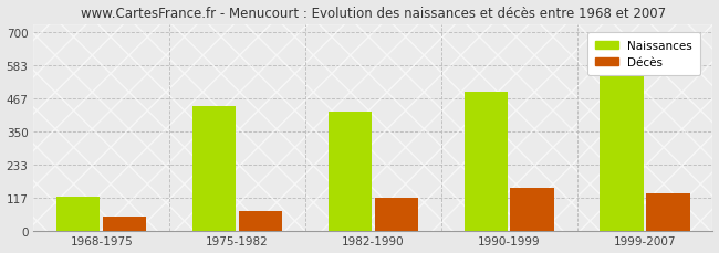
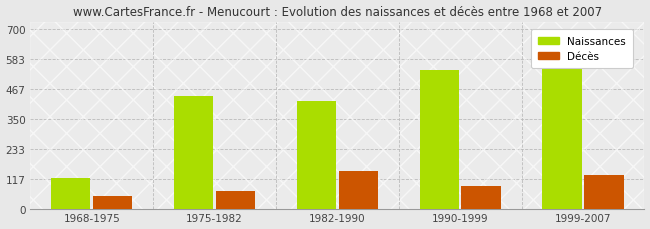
Décès/1982-1990: 115 -> 145
Naissances/1990-1999: 490 -> 540
Décès/1990-1999: 150 -> 90
